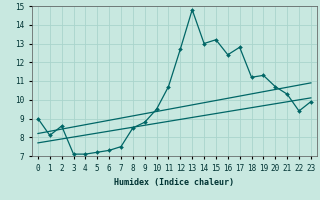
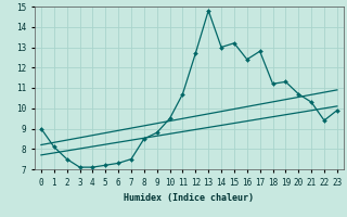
2: 8.6 -> 7.5
